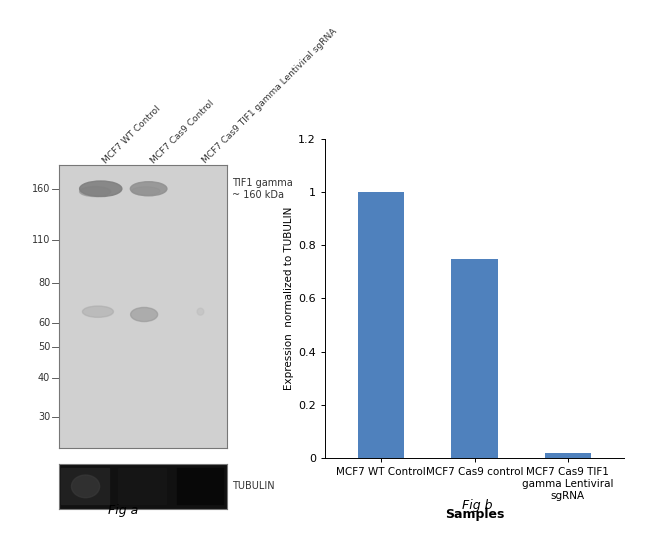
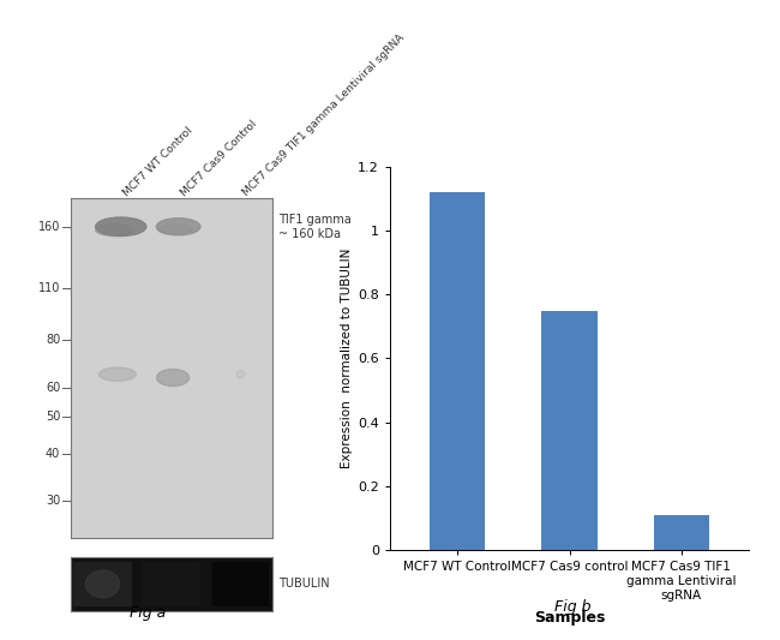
MCF7 WT Control: 1.00 -> 1.12
MCF7 Cas9 TIF1 gamma Lentiviral sgRNA: 0.02 -> 0.11
